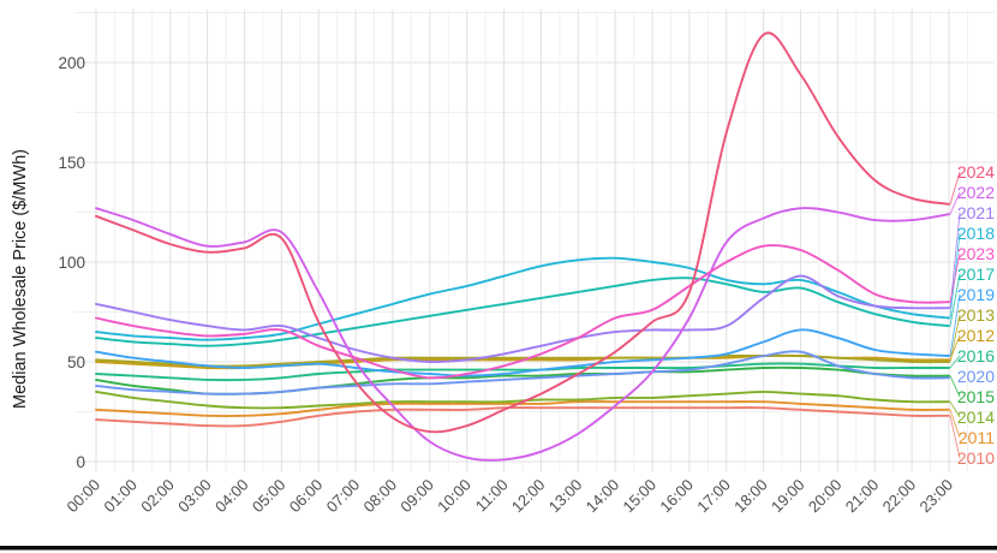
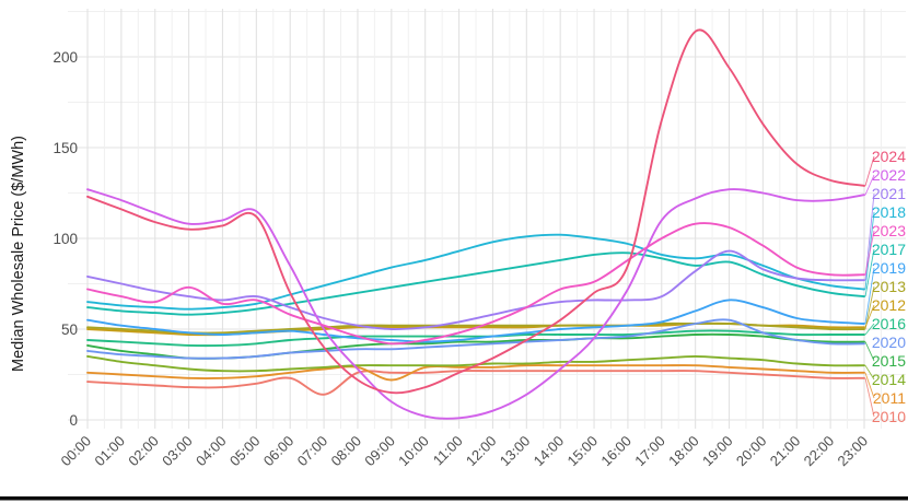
2023/03:00: 63 -> 73
2010/07:00: 25 -> 14
2011/09:00: 29 -> 22
